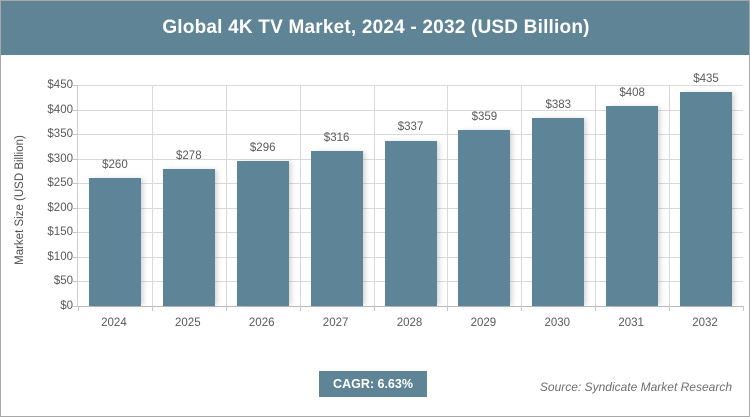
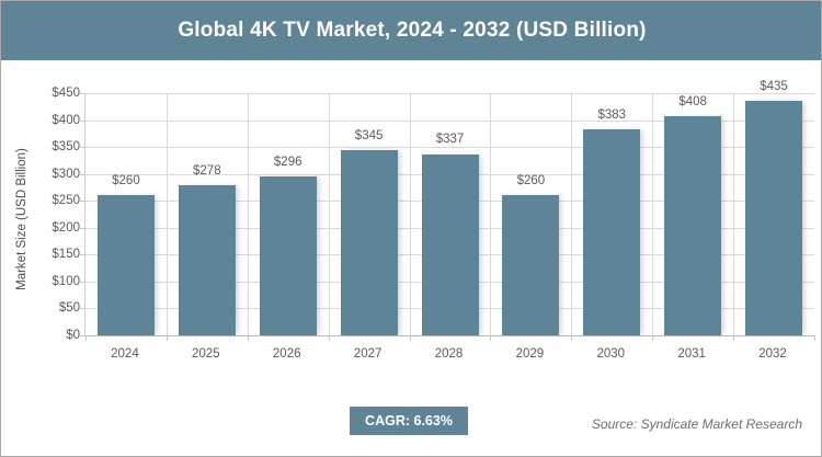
2027: $316 -> $345
2029: $359 -> $260
